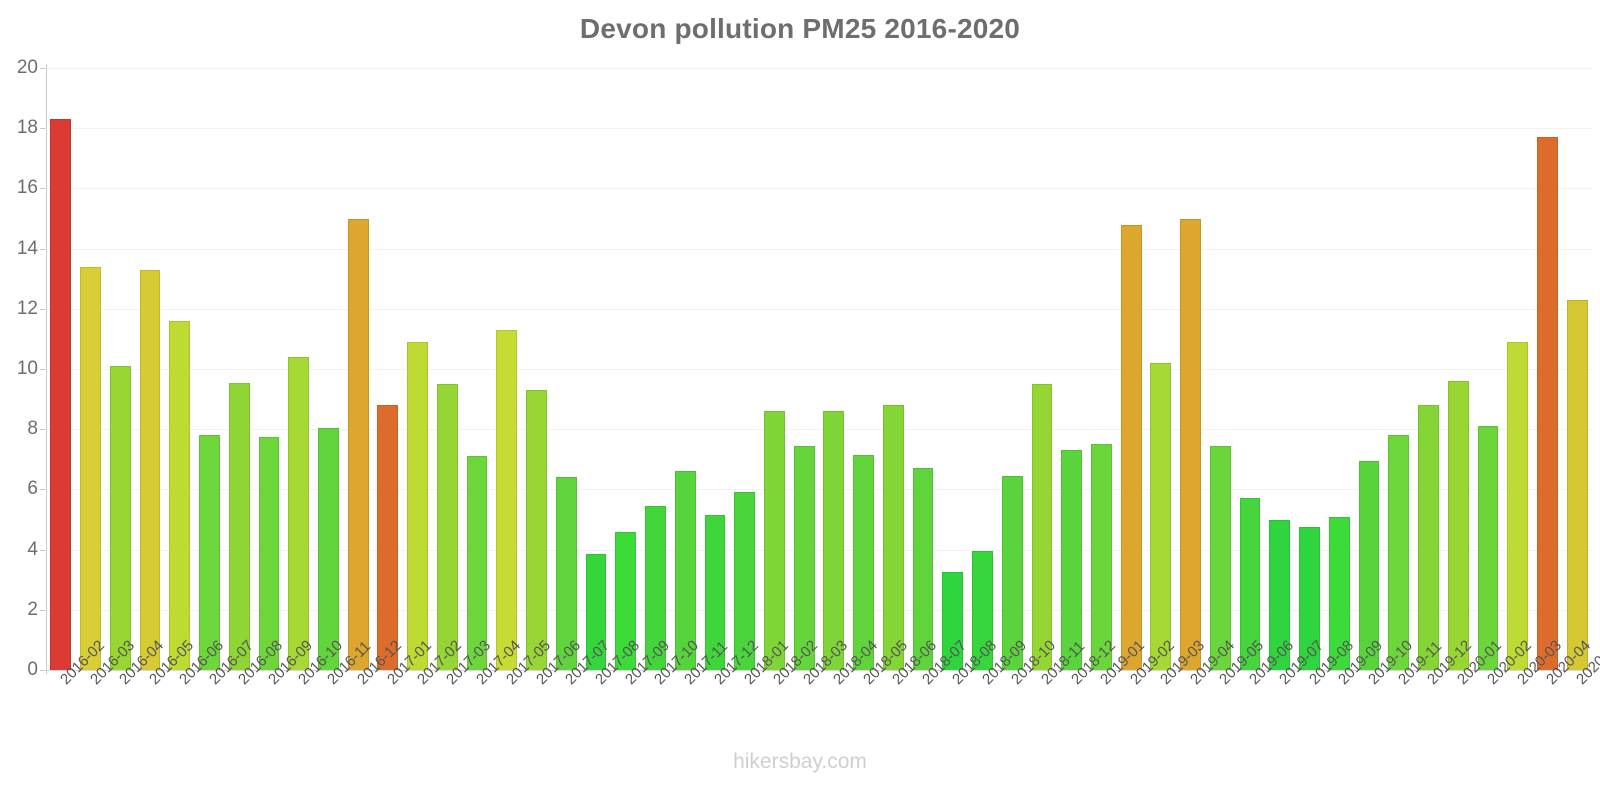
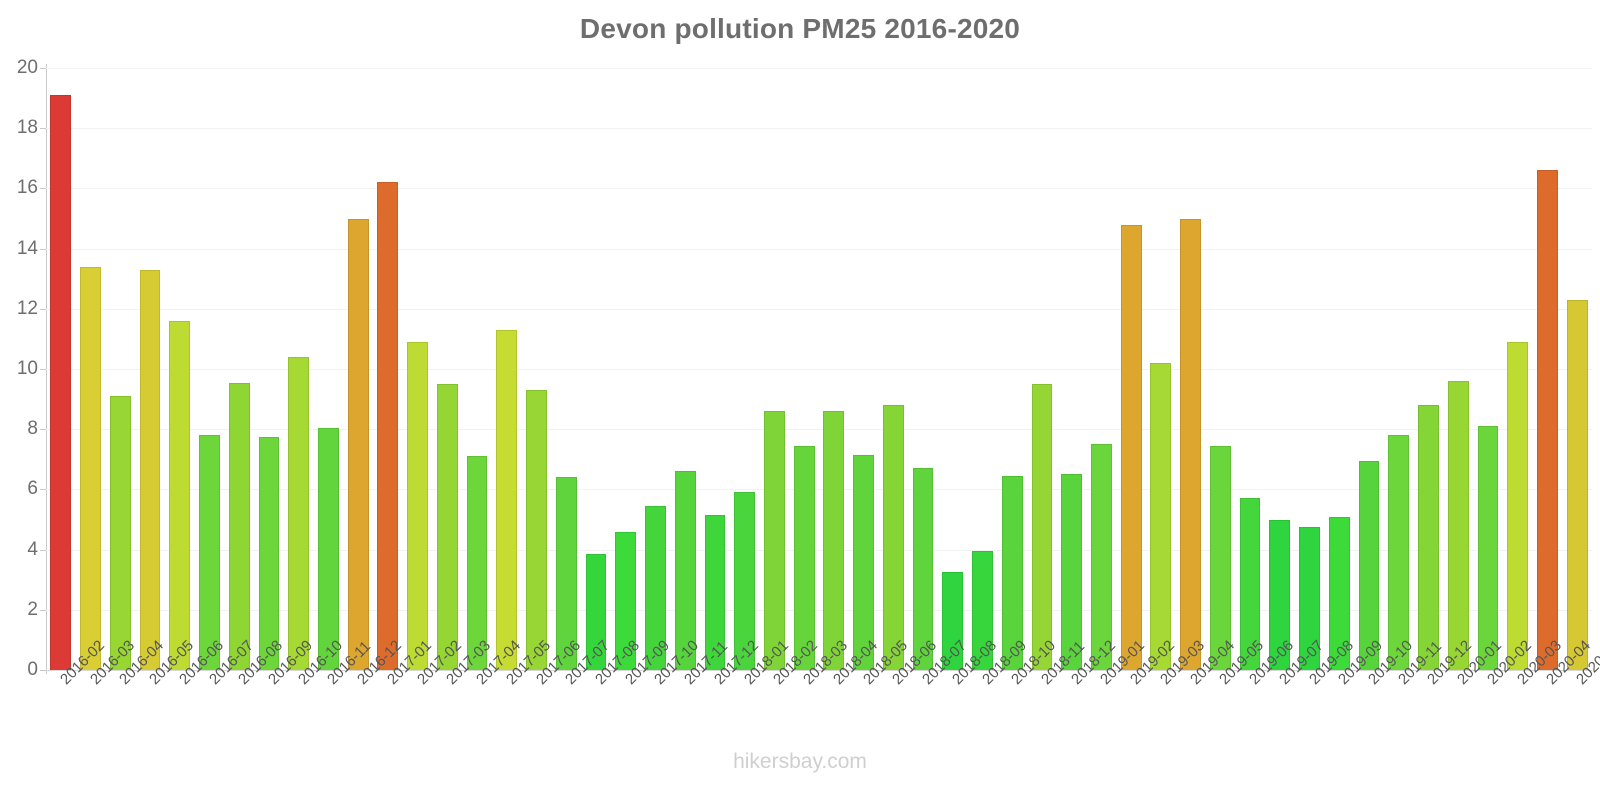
2016-02: 18.3 -> 19.1
2016-04: 10.1 -> 9.1
2017-01: 8.8 -> 16.2
2018-12: 7.3 -> 6.5
2020-04: 17.7 -> 16.6
